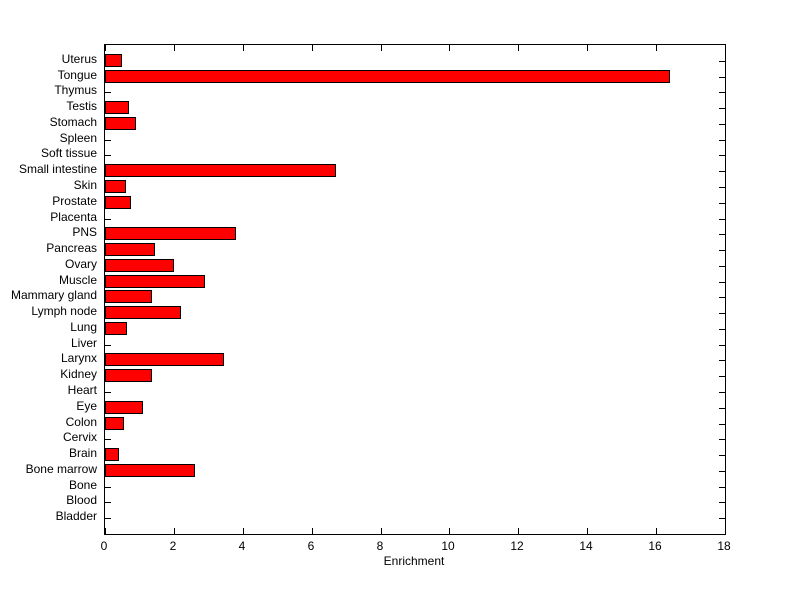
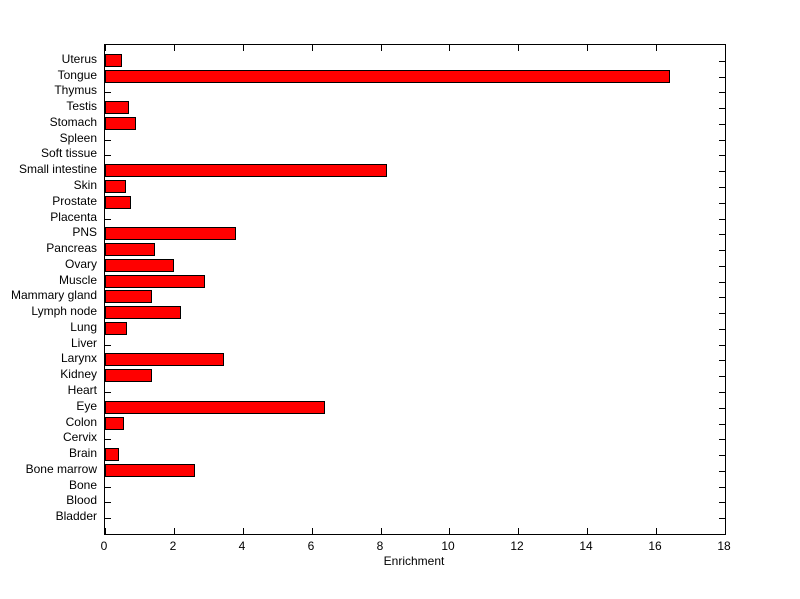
Small intestine: 6.7 -> 8.2
Eye: 1.1 -> 6.4
